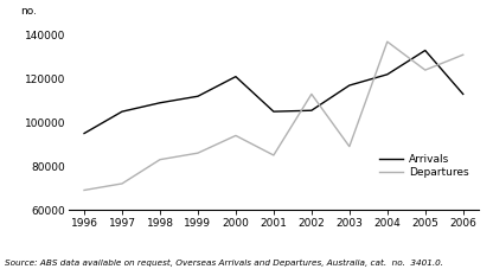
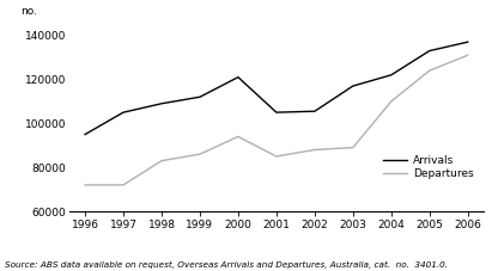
Departures/1996: 69000 -> 72000
Departures/2002: 113000 -> 88000
Departures/2004: 137000 -> 110000
Arrivals/2006: 113000 -> 137000
